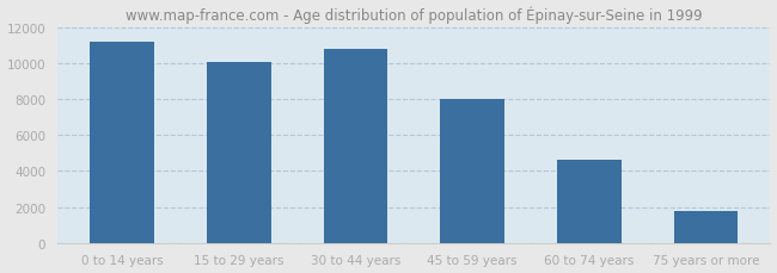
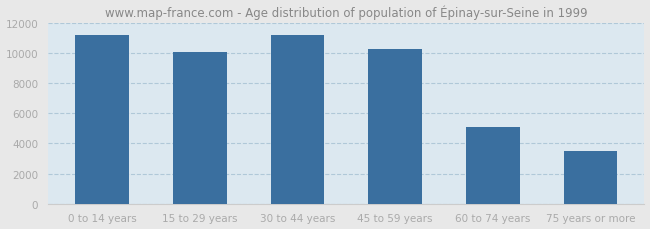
30 to 44 years: 10800 -> 11200
45 to 59 years: 8000 -> 10300
60 to 74 years: 4600 -> 5100
75 years or more: 1800 -> 3500
